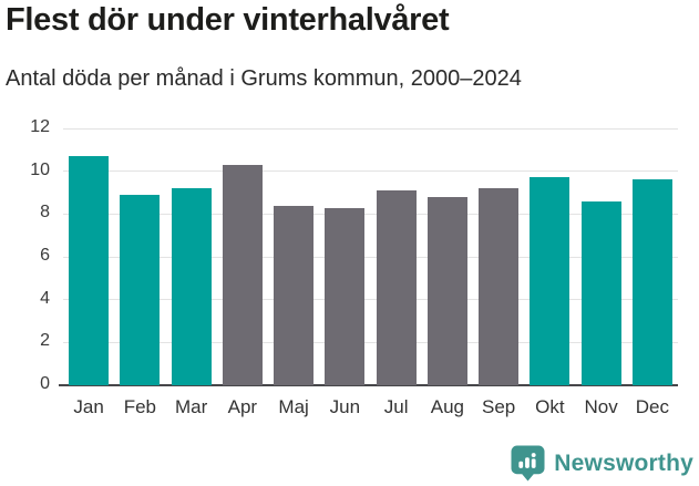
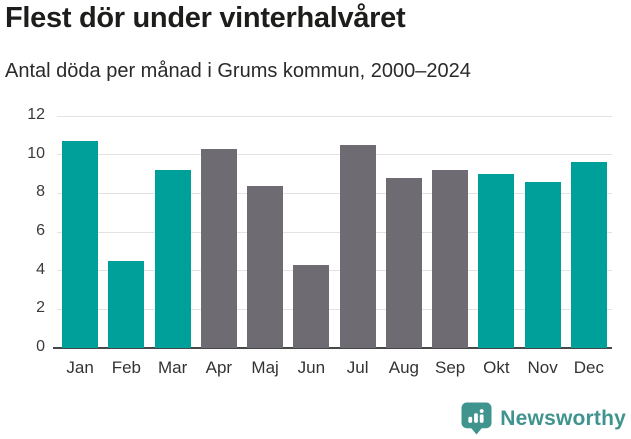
Feb: 8.9 -> 4.5
Jun: 8.3 -> 4.3
Jul: 9.1 -> 10.5
Okt: 9.7 -> 9.0
